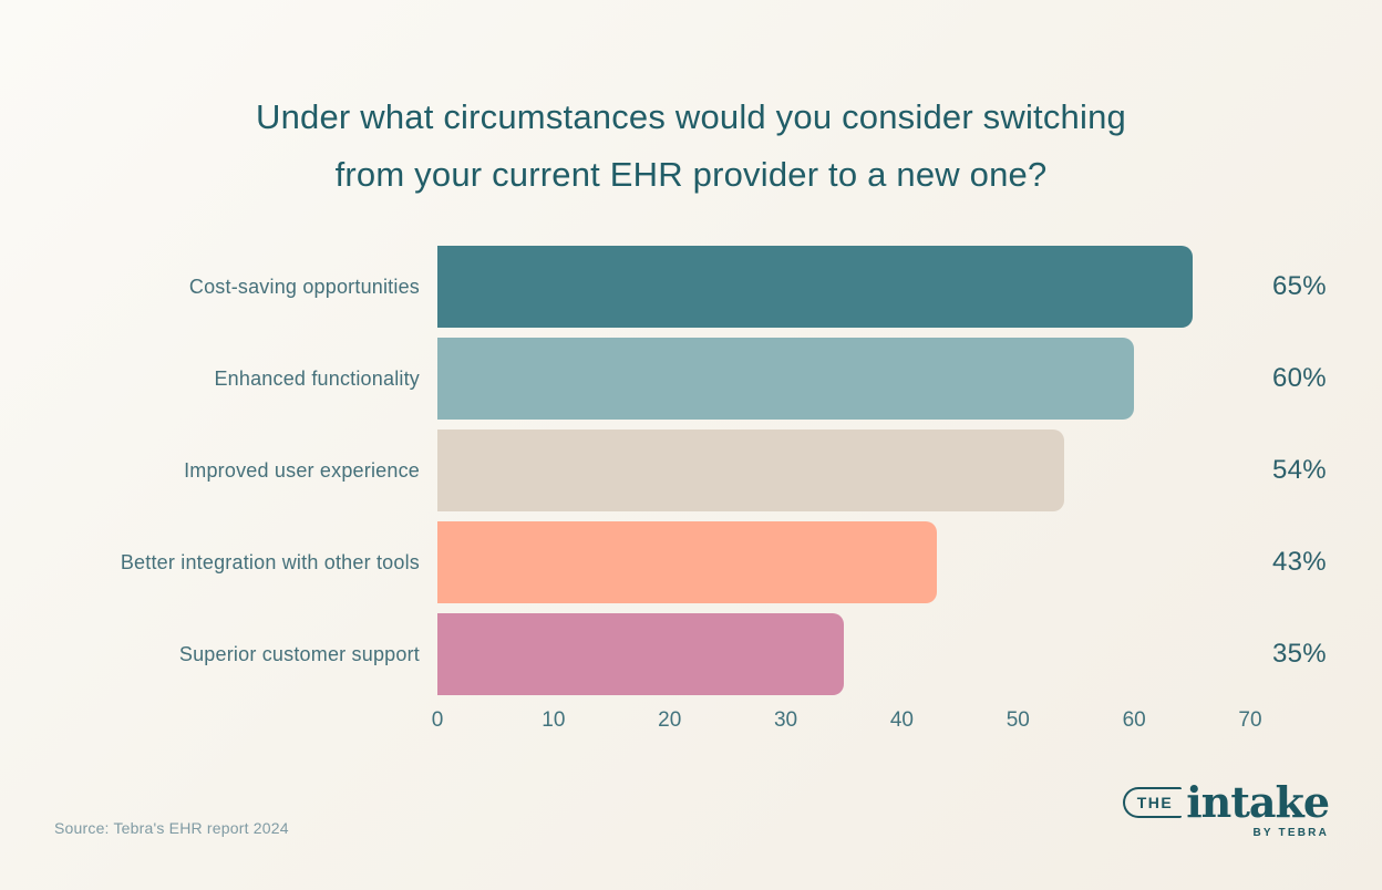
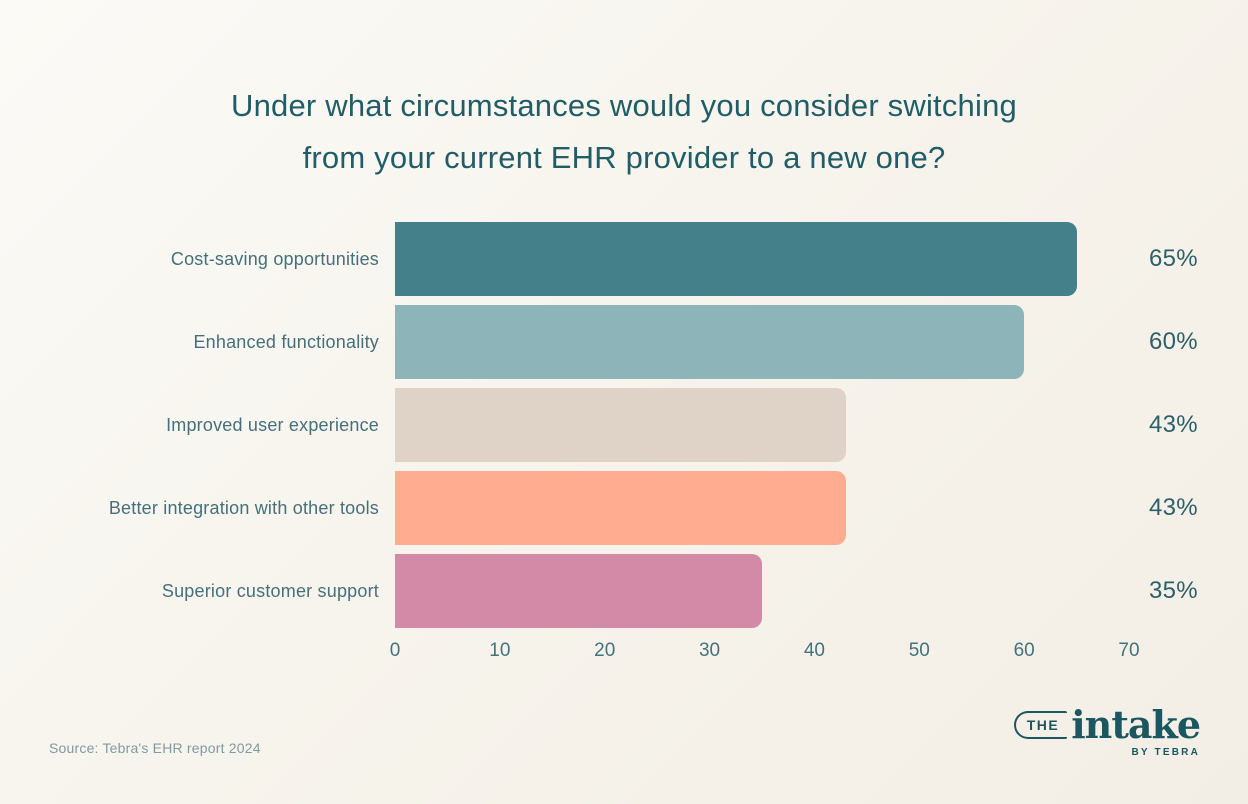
Improved user experience: 54% -> 43%
